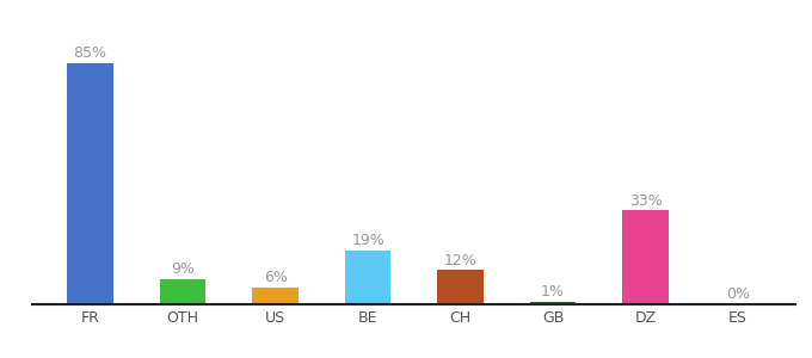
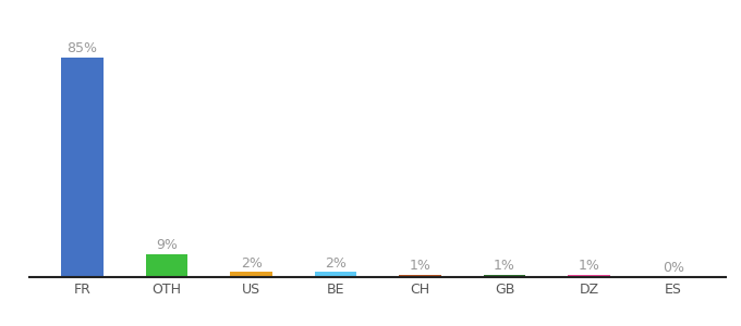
US: 6% -> 2%
BE: 19% -> 2%
CH: 12% -> 1%
DZ: 33% -> 1%
